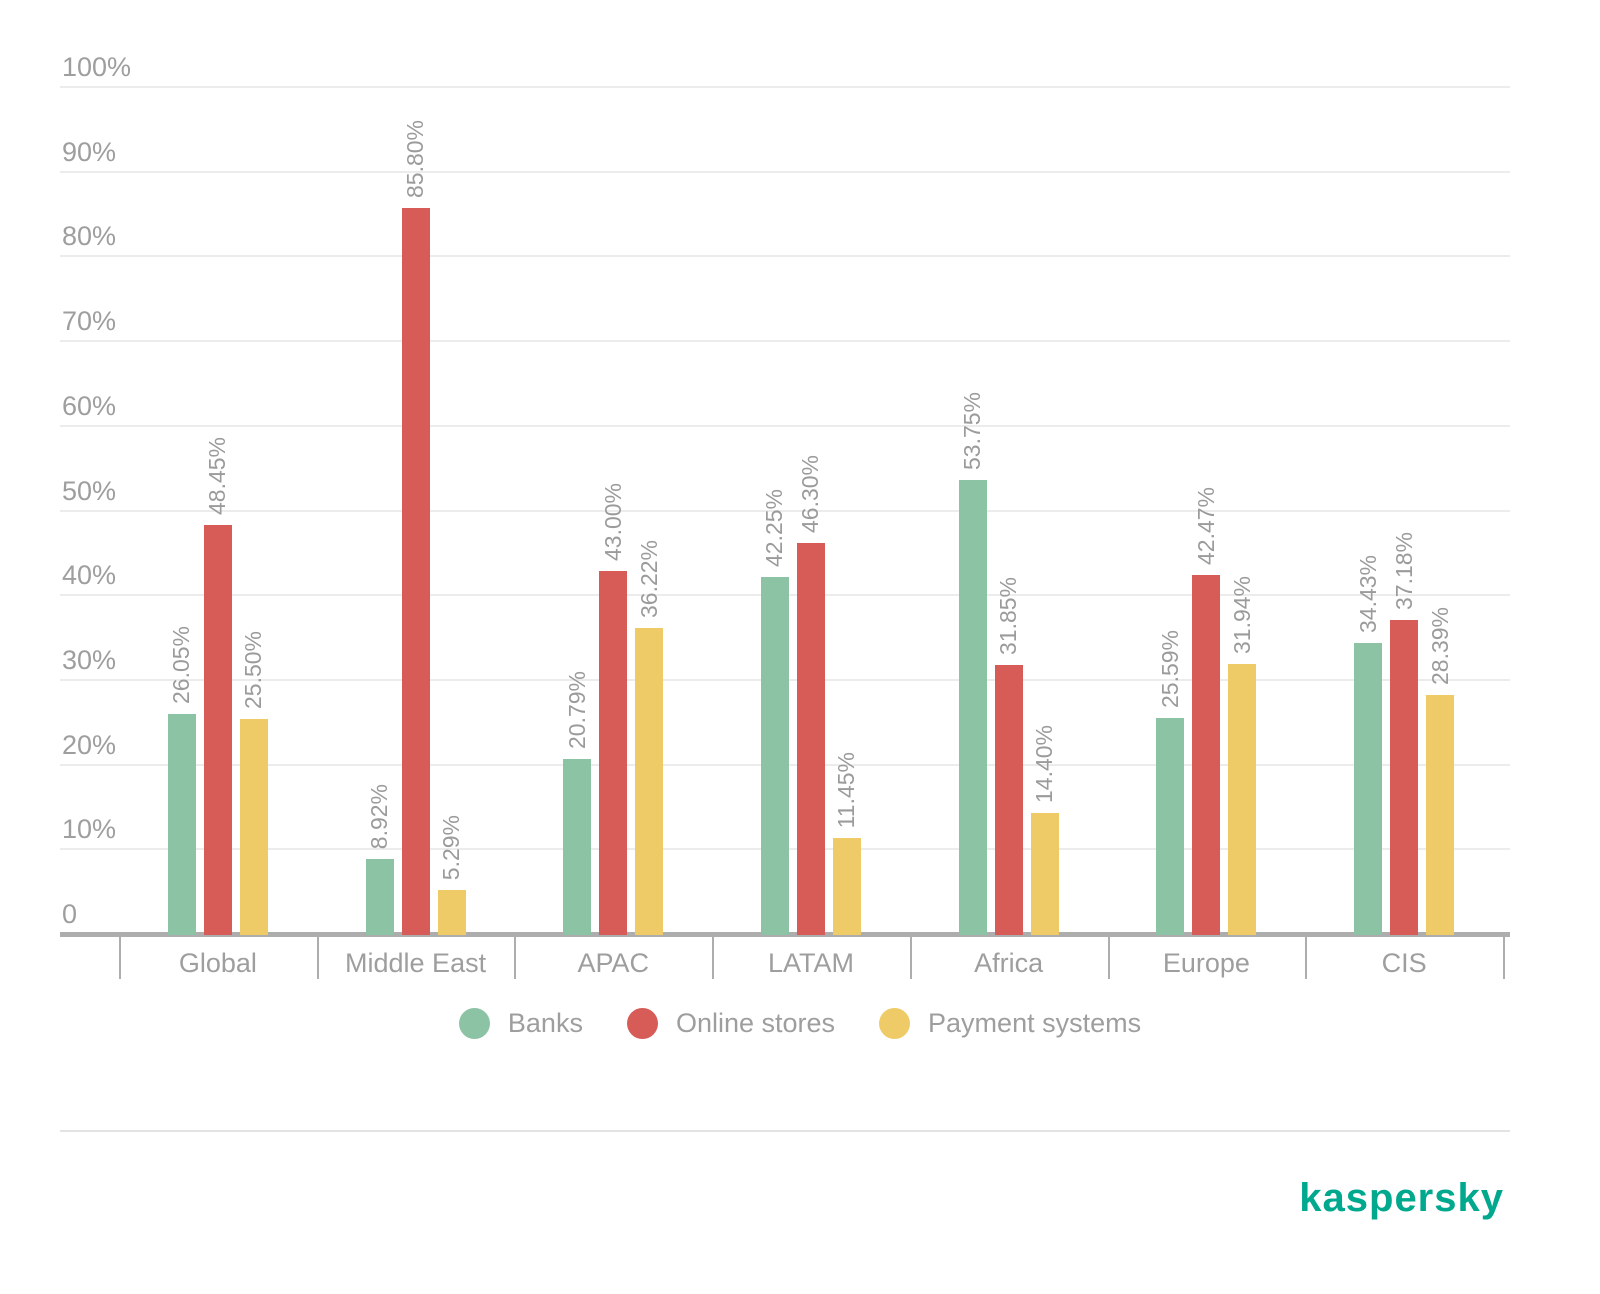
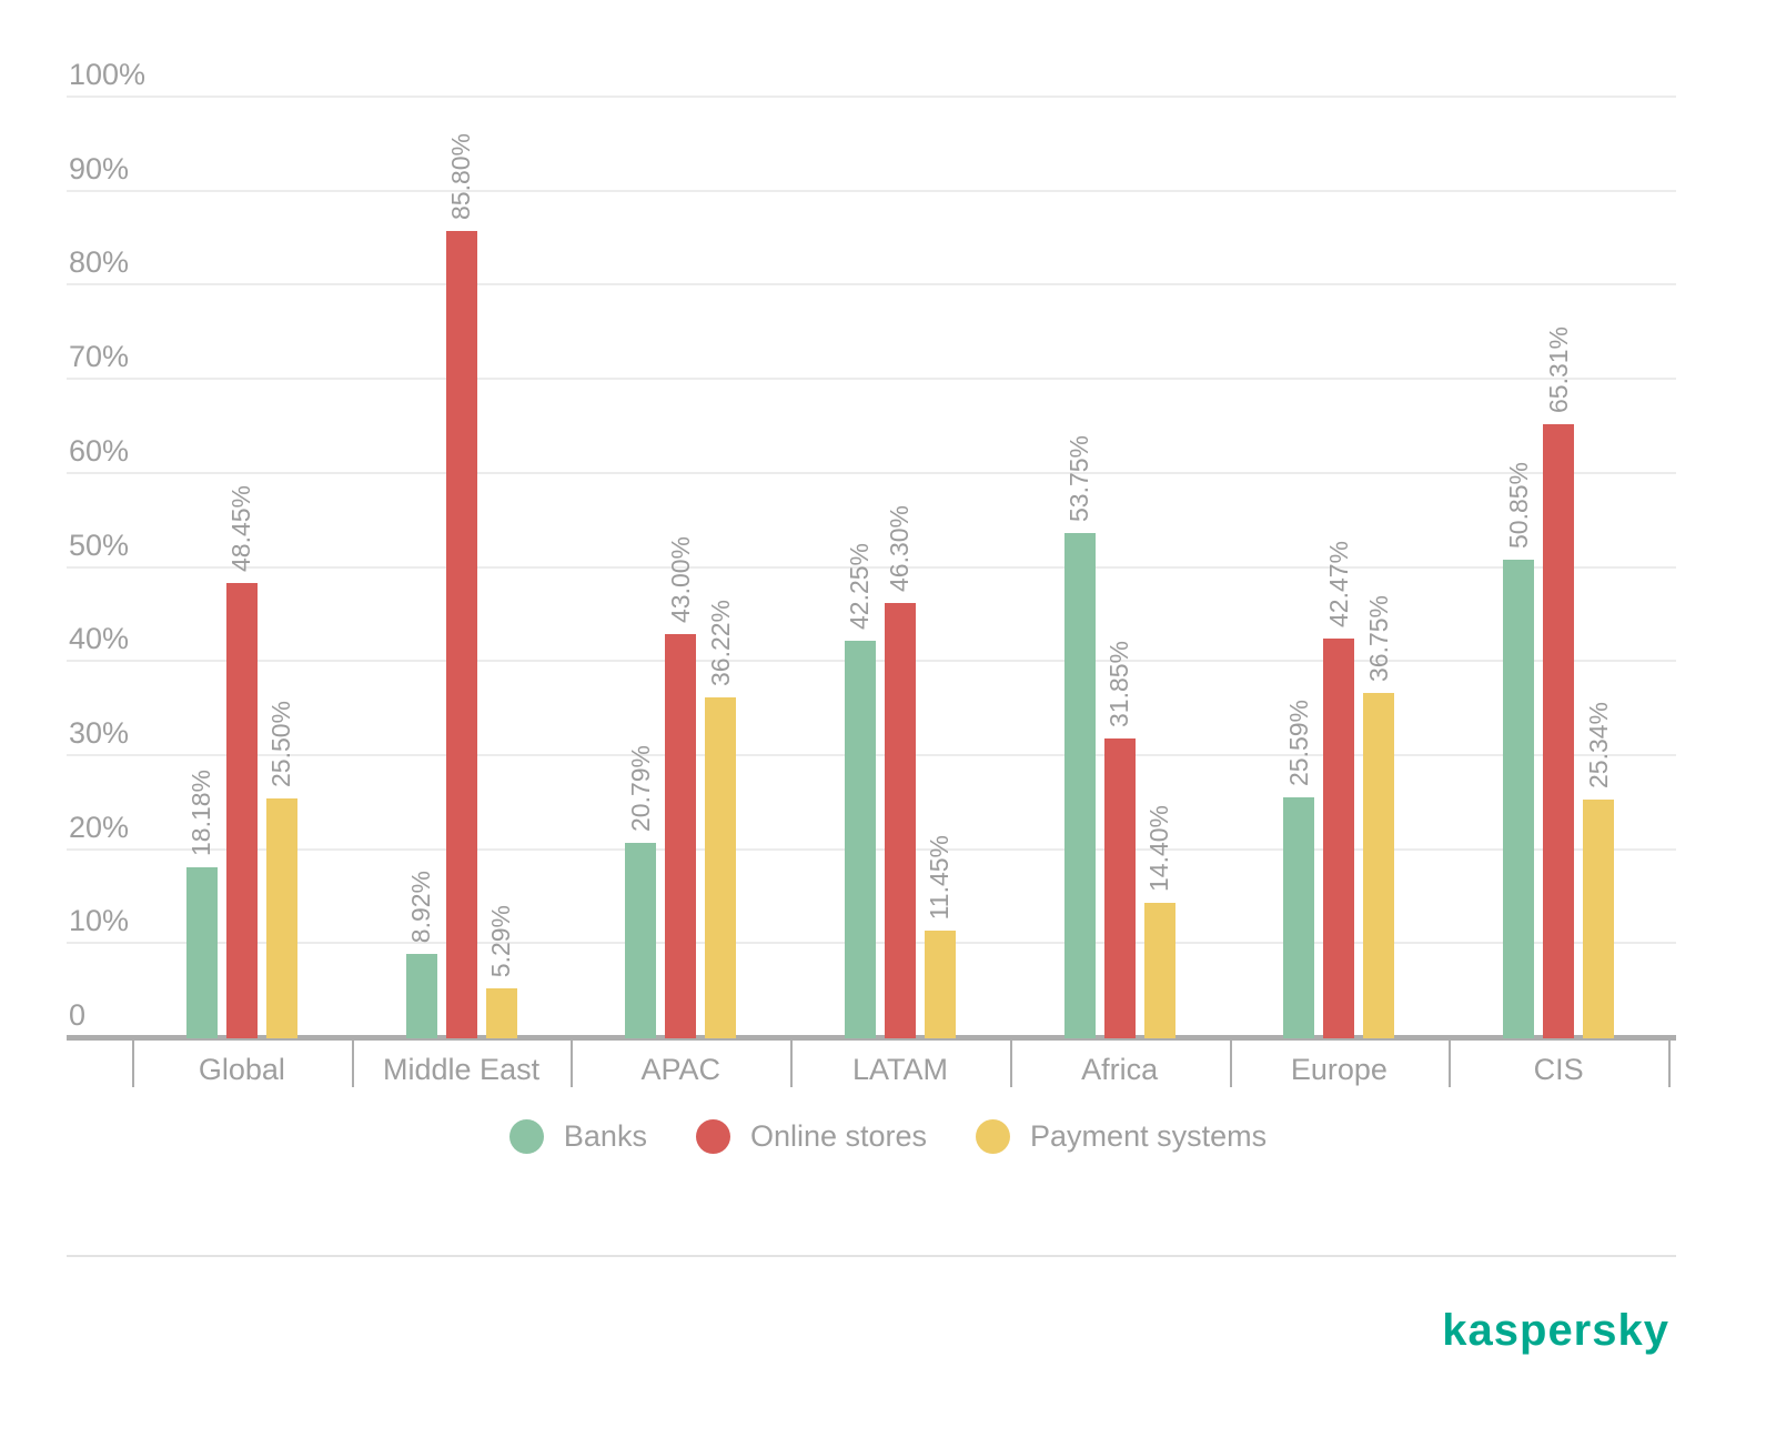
Banks/Global: 26.05% -> 18.18%
Payment systems/Europe: 31.94% -> 36.75%
Banks/CIS: 34.43% -> 50.85%
Online stores/CIS: 37.18% -> 65.31%
Payment systems/CIS: 28.39% -> 25.34%
